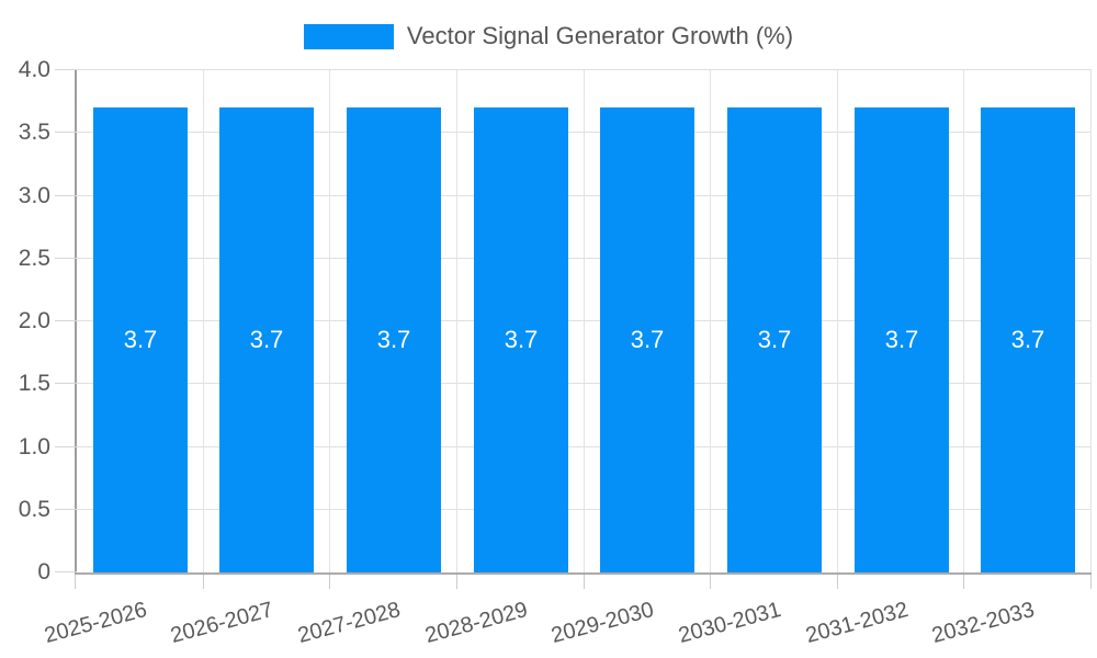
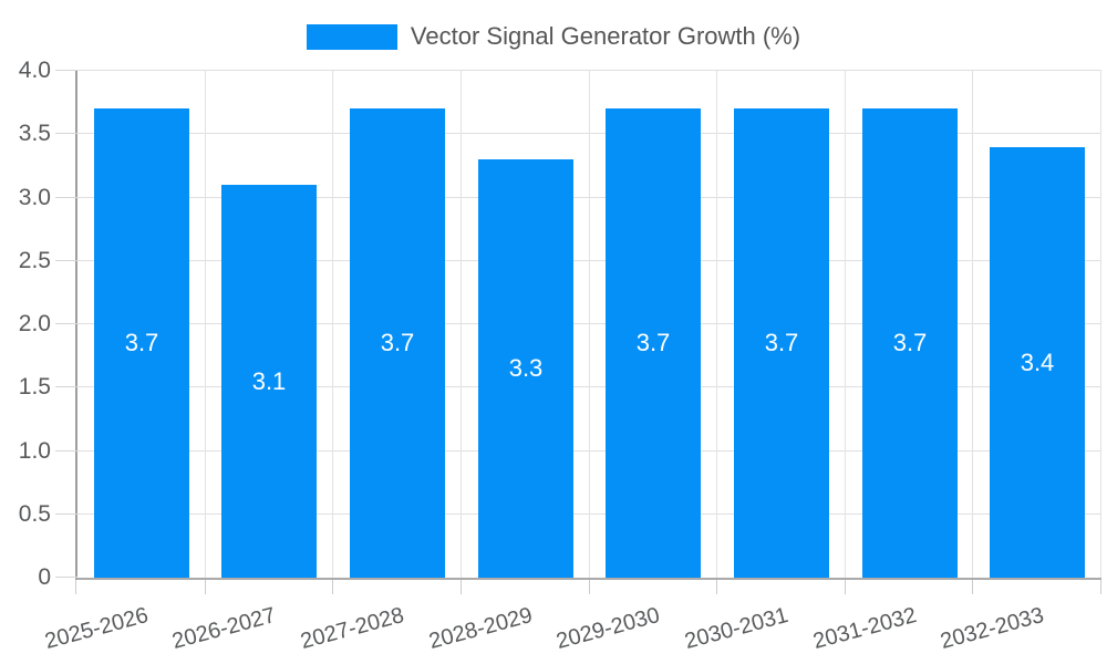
2026-2027: 3.7 -> 3.1
2028-2029: 3.7 -> 3.3
2032-2033: 3.7 -> 3.4
